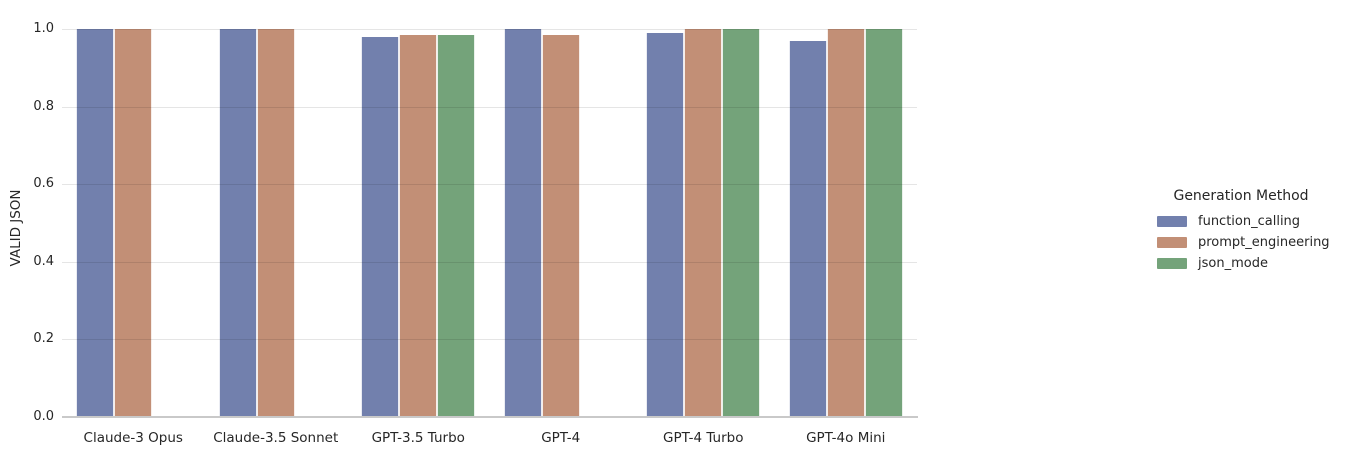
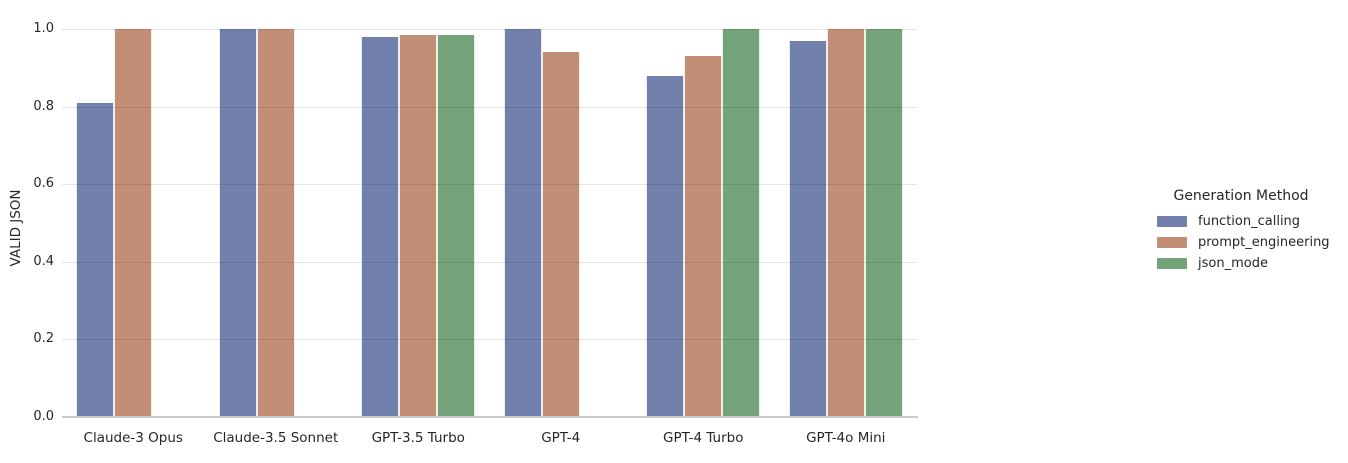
function_calling/Claude-3 Opus: 1.00 -> 0.81
prompt_engineering/GPT-4: 0.98 -> 0.94
function_calling/GPT-4 Turbo: 0.99 -> 0.88
prompt_engineering/GPT-4 Turbo: 1.00 -> 0.93
